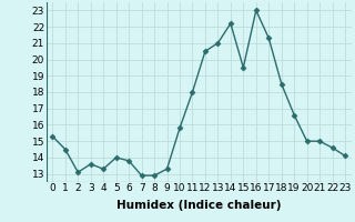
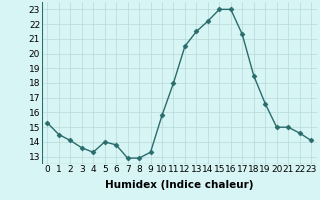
2: 13.1 -> 14.1
13: 21.0 -> 21.5
15: 19.5 -> 23.0
